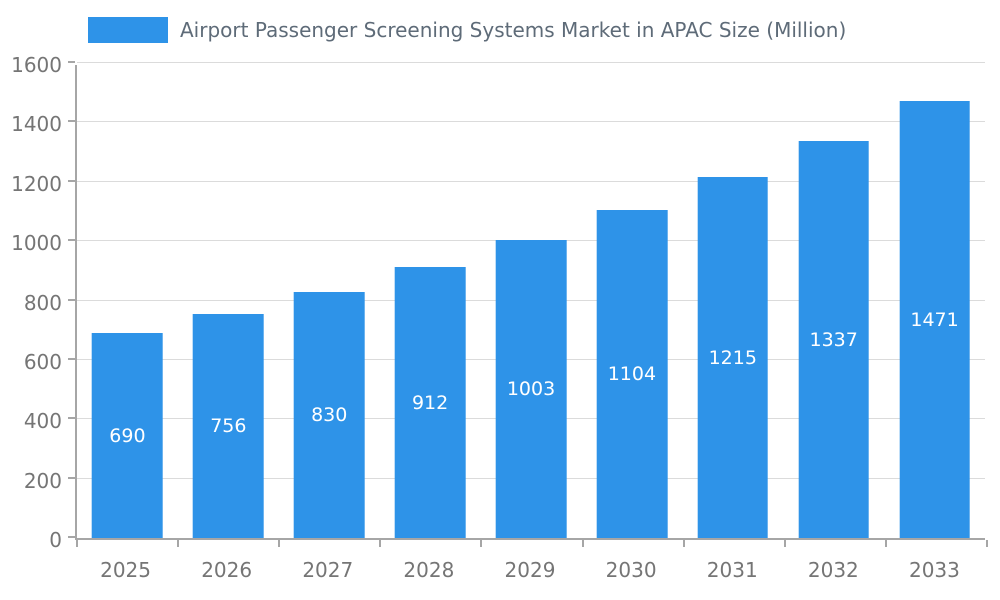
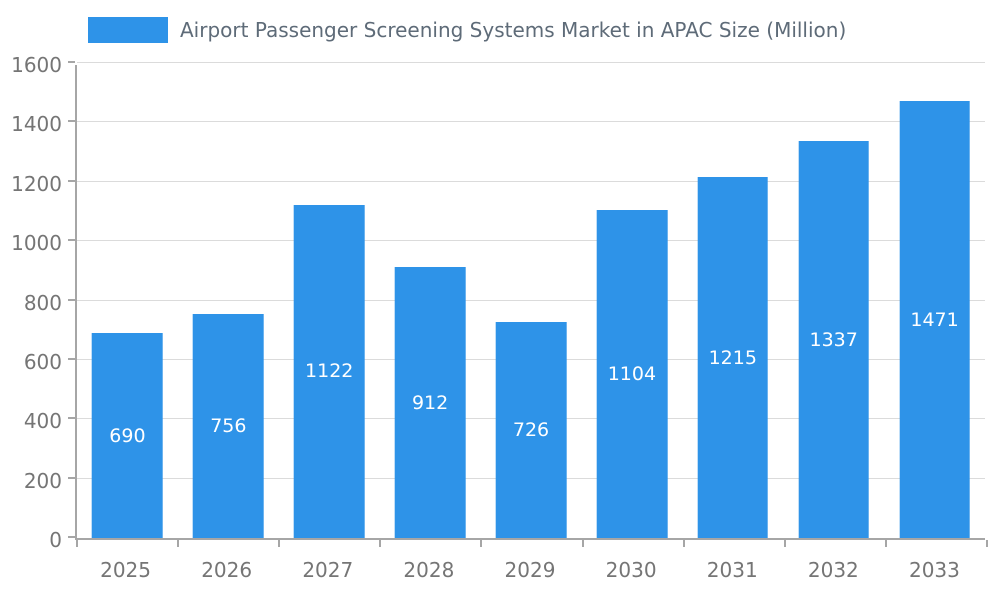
2027: 830 -> 1122
2029: 1003 -> 726
